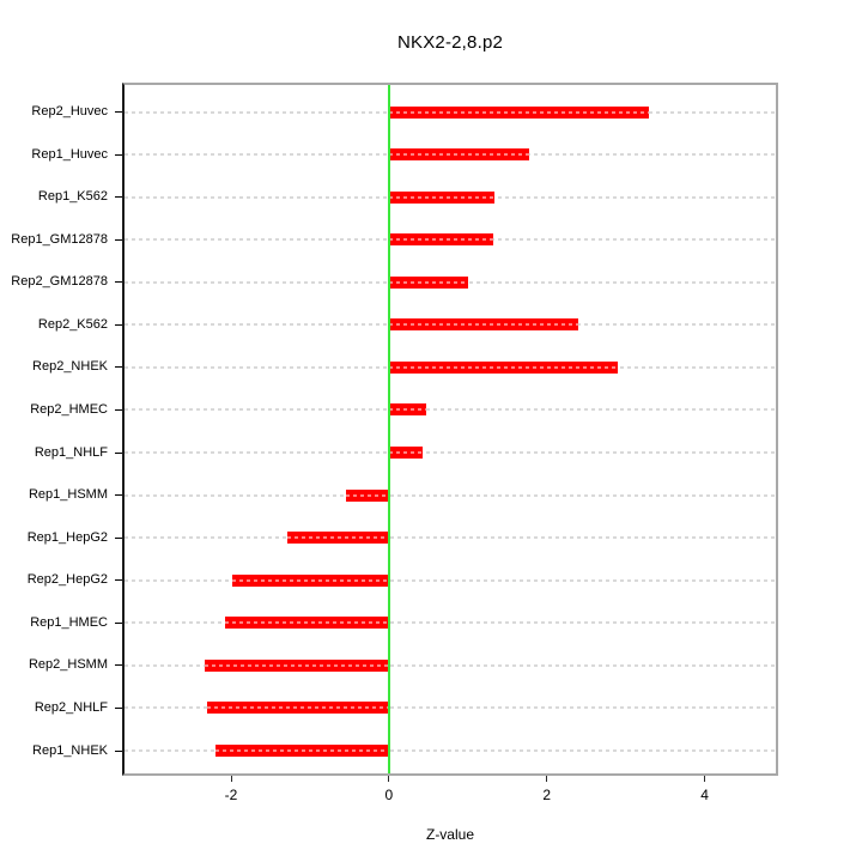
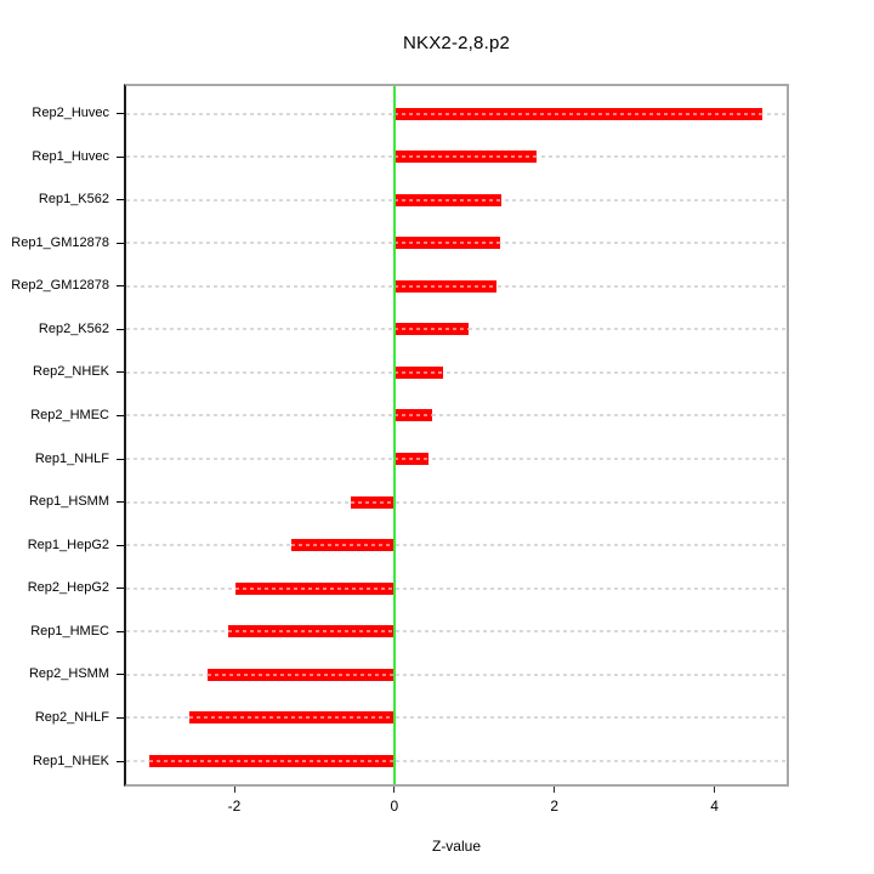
Rep2_Huvec: 3.3 -> 4.6
Rep2_GM12878: 1.0 -> 1.3
Rep2_K562: 2.4 -> 0.9
Rep2_NHEK: 2.9 -> 0.6
Rep2_NHLF: -2.3 -> -2.6
Rep1_NHEK: -2.2 -> -3.1
